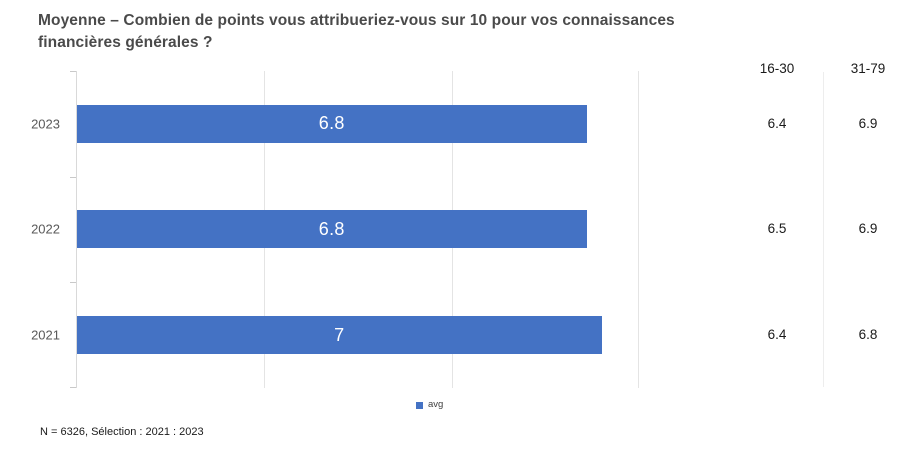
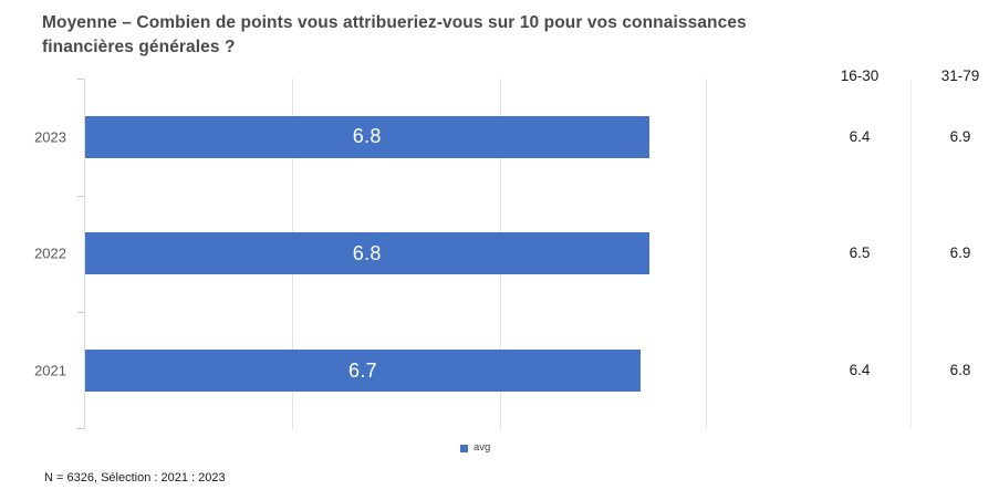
2021: 7 -> 6.7
